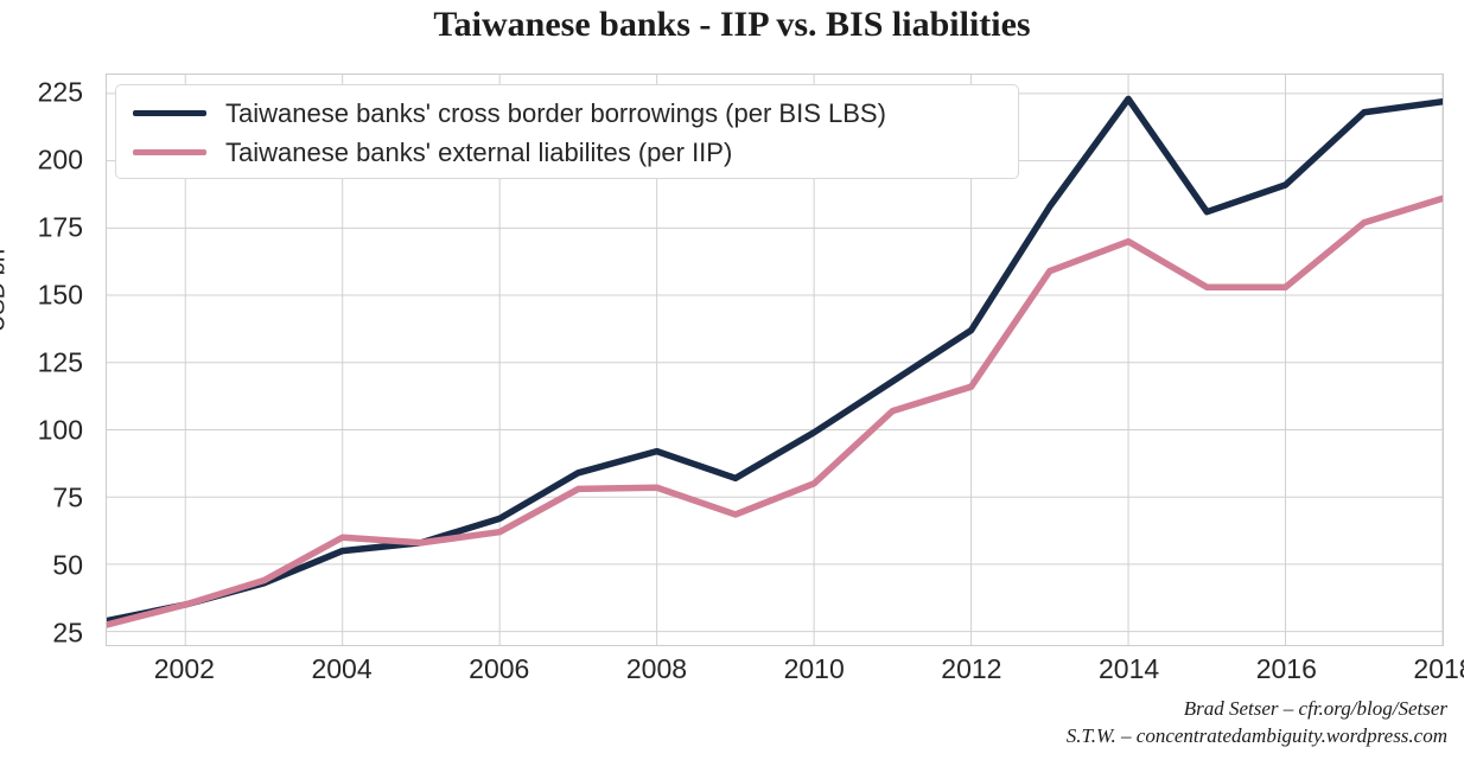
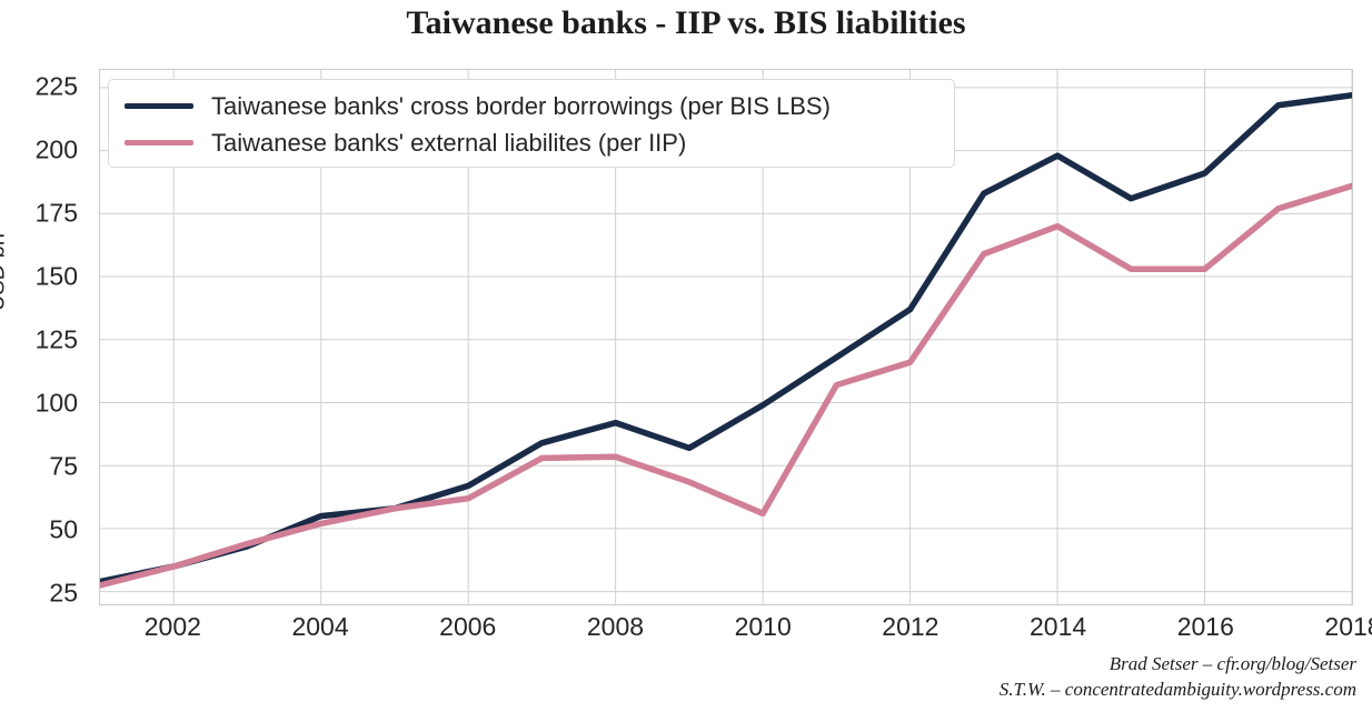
Taiwanese banks' external liabilites (per IIP)/2004: 60 -> 52
Taiwanese banks' external liabilites (per IIP)/2010: 80 -> 56
Taiwanese banks' cross border borrowings (per BIS LBS)/2014: 223 -> 198
